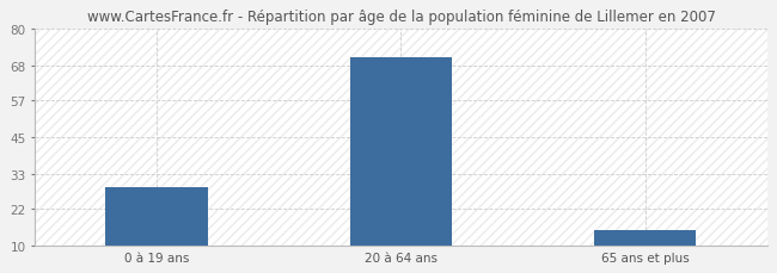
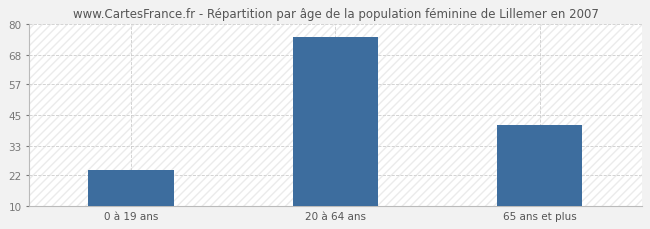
0 à 19 ans: 29 -> 24
20 à 64 ans: 71 -> 75
65 ans et plus: 15 -> 41
